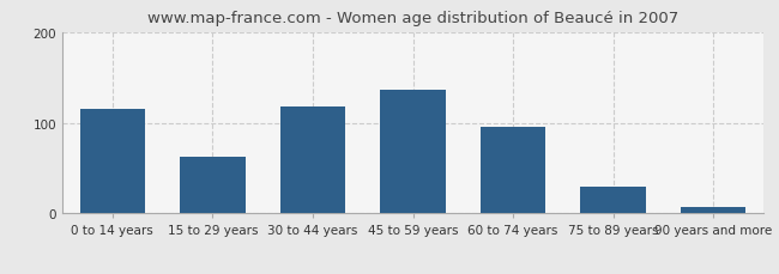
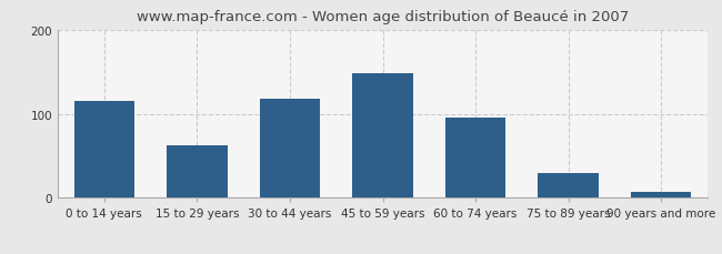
45 to 59 years: 136 -> 148
